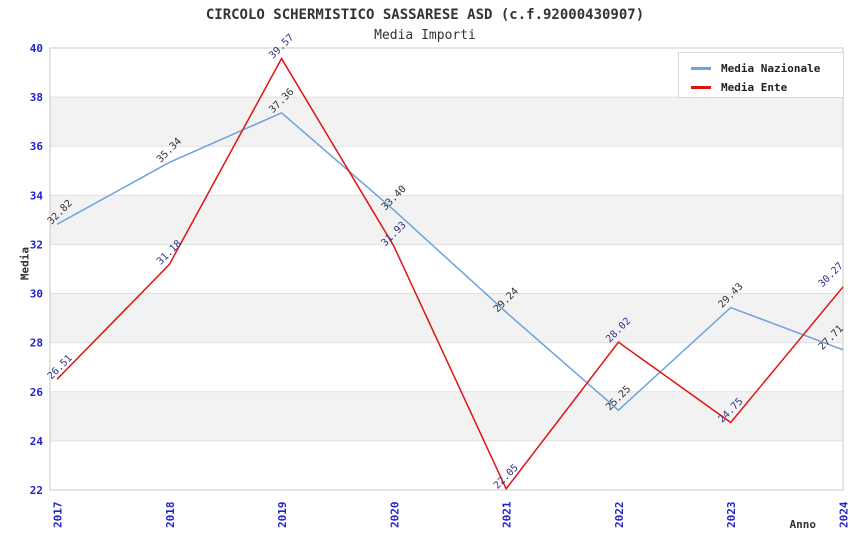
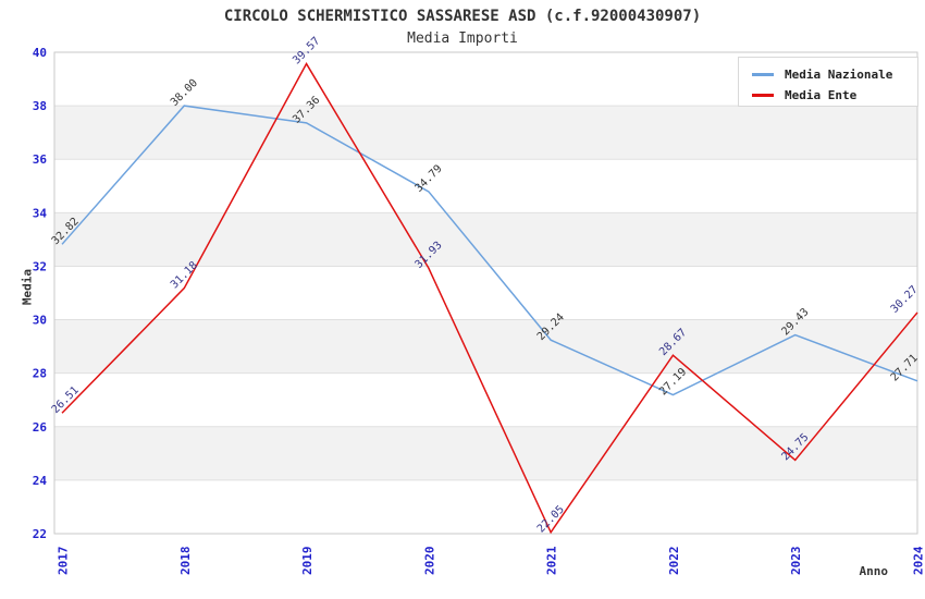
Media Nazionale/2018: 35.34 -> 38.00
Media Nazionale/2020: 33.40 -> 34.79
Media Nazionale/2022: 25.25 -> 27.19
Media Ente/2022: 28.02 -> 28.67
